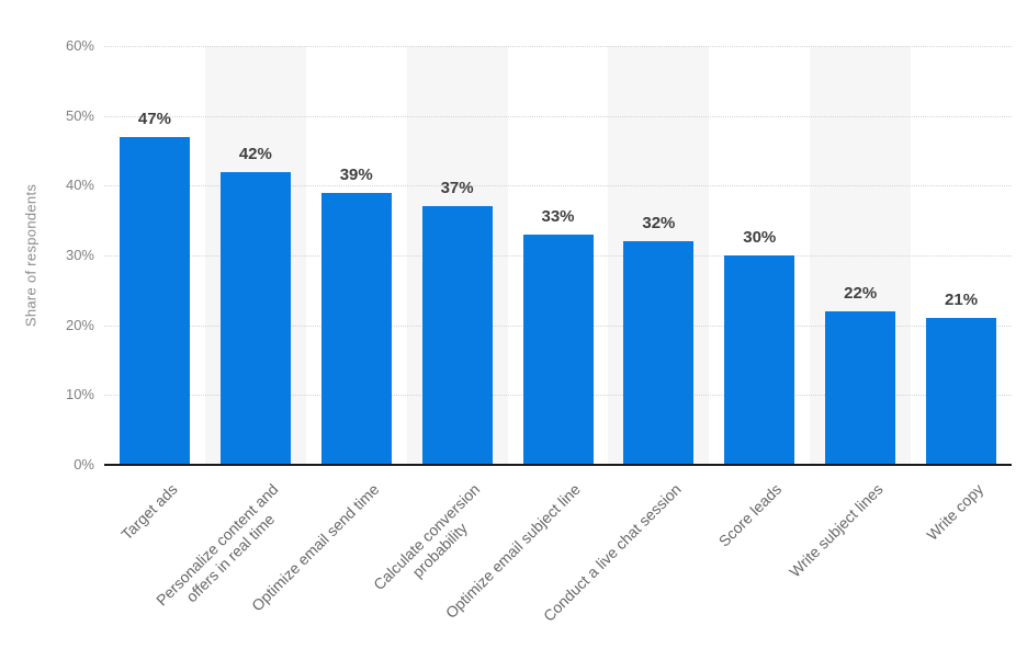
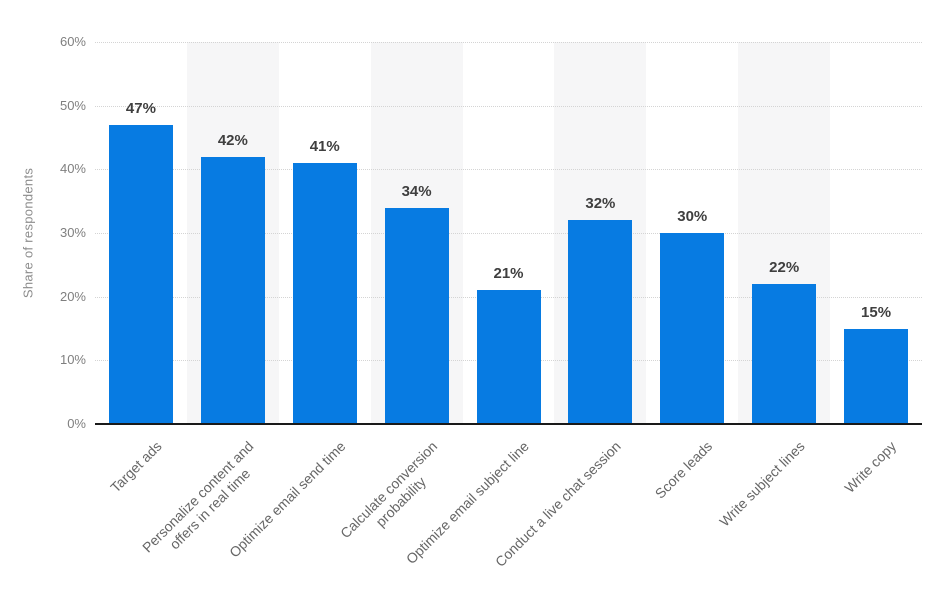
Optimize email send time: 39% -> 41%
Calculate conversion probability: 37% -> 34%
Optimize email subject line: 33% -> 21%
Write copy: 21% -> 15%
